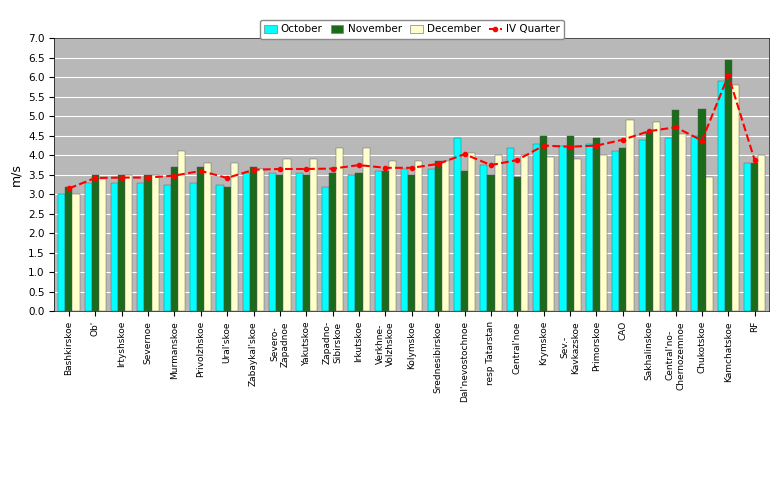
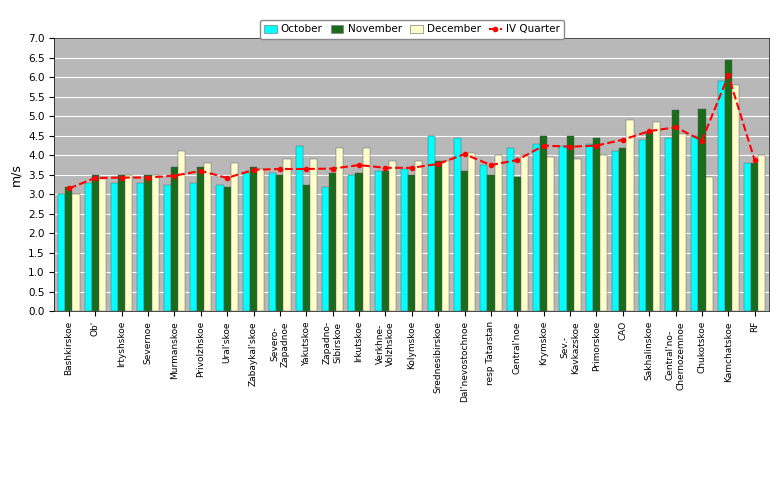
October/Yakutskoe: 3.55 -> 4.25
November/Yakutskoe: 3.50 -> 3.25
October/Srednesibirskoe: 3.65 -> 4.50
